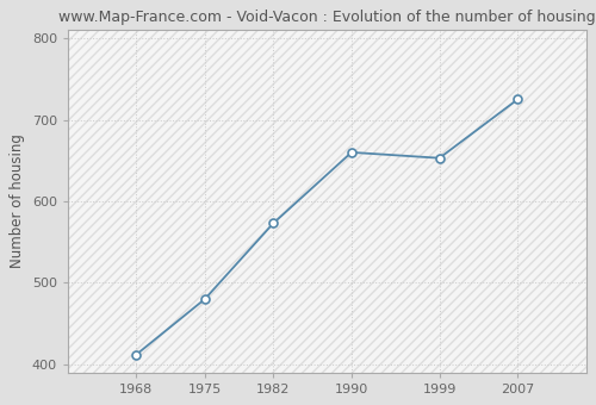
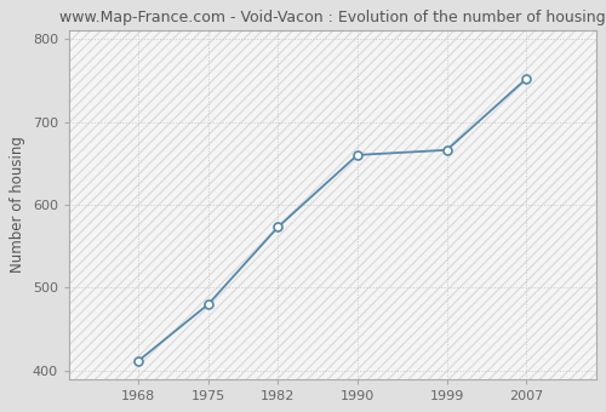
1999: 653 -> 666
2007: 725 -> 752
